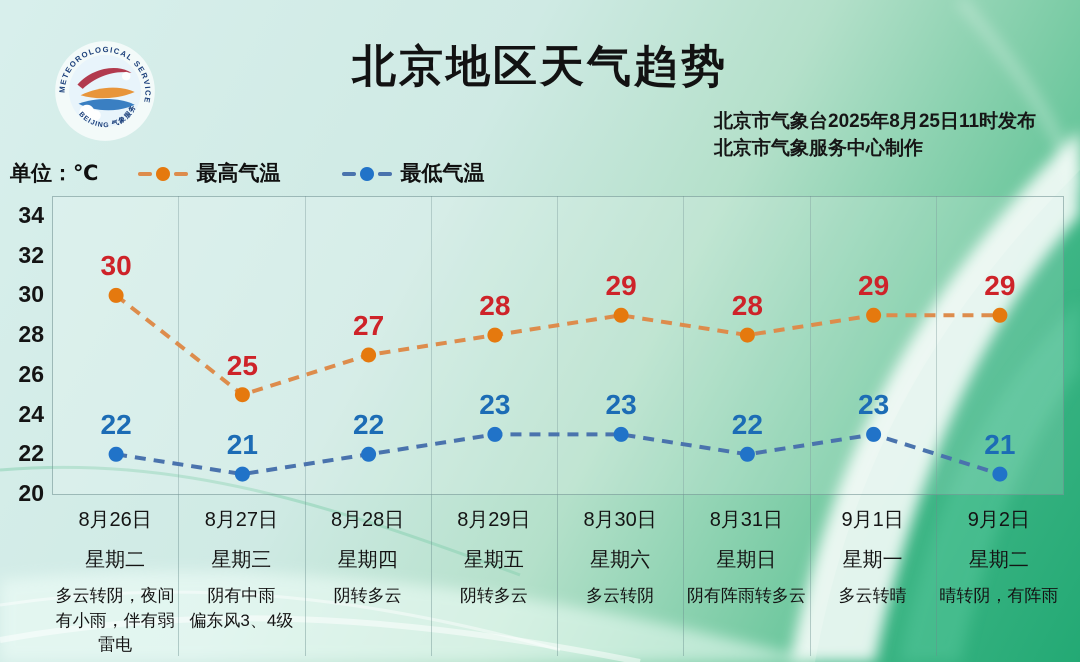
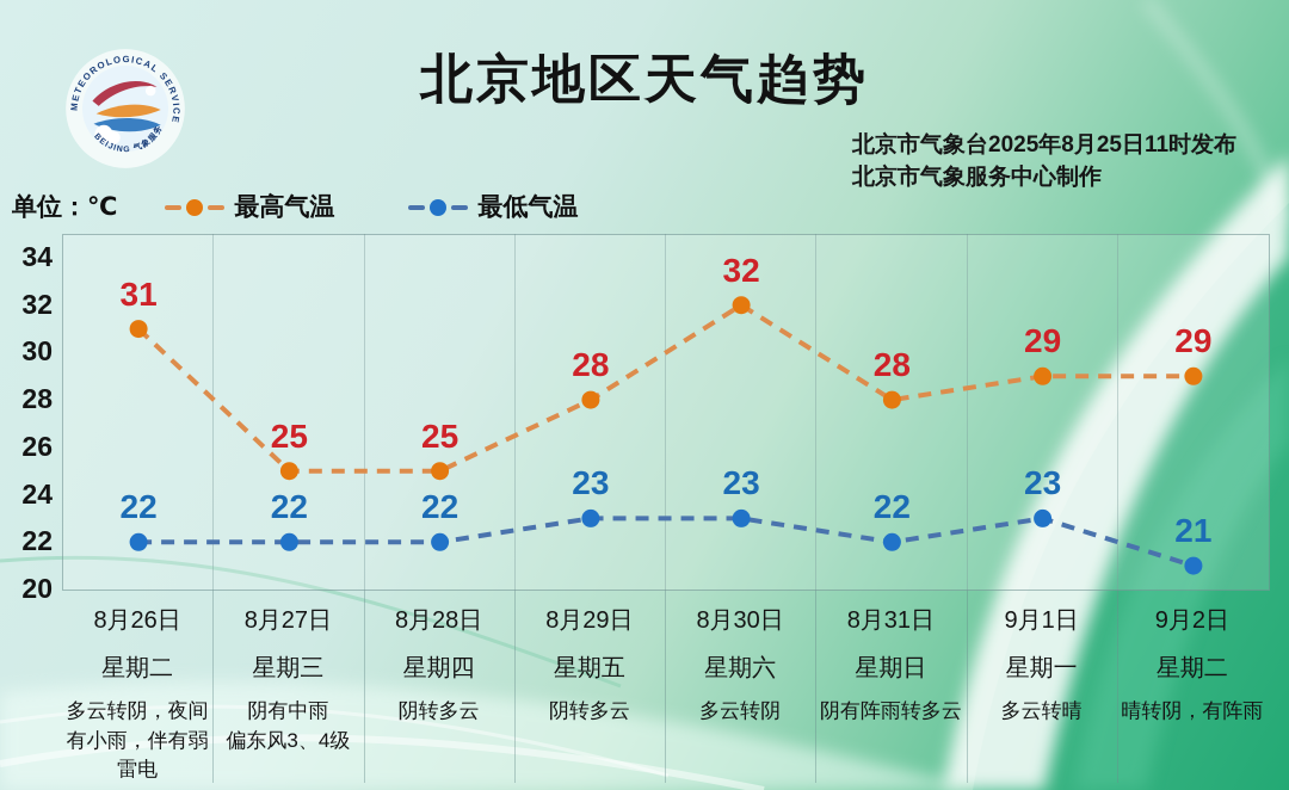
最高气温/8月26日: 30 -> 31
最低气温/8月27日: 21 -> 22
最高气温/8月28日: 27 -> 25
最高气温/8月30日: 29 -> 32
